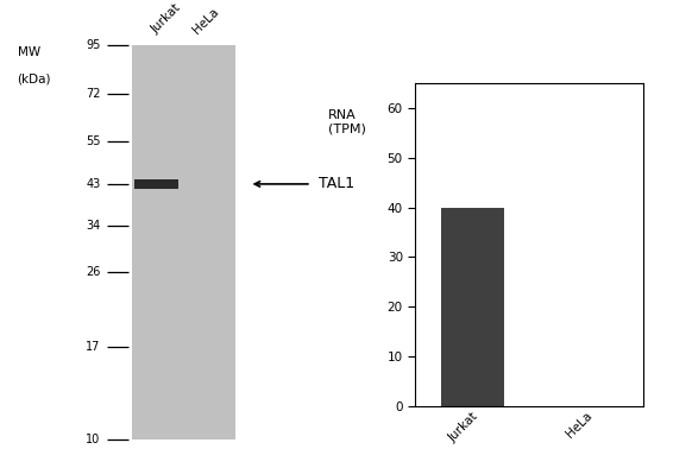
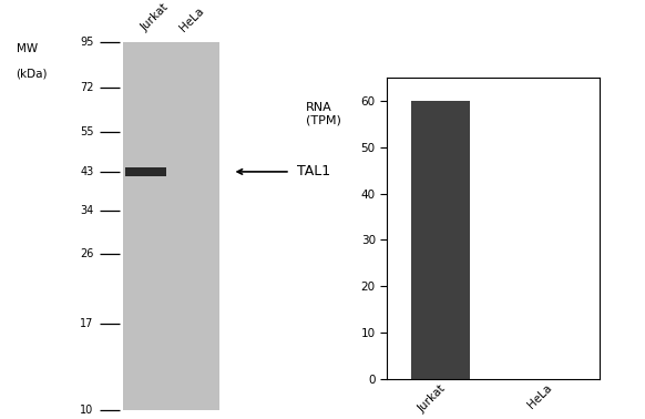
Jurkat: 40 -> 60
